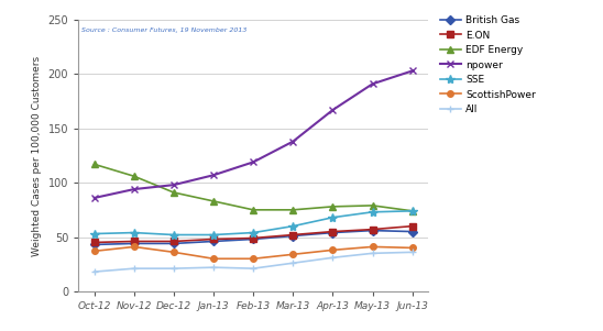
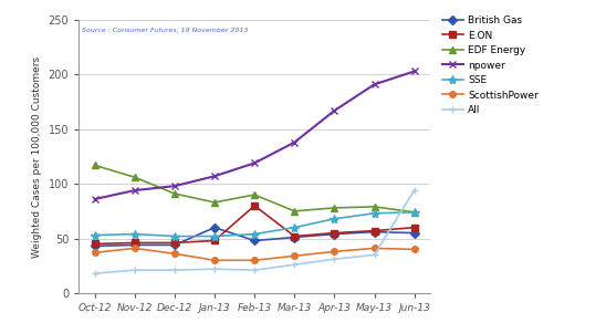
British Gas/Jan-13: 46 -> 60
E.ON/Feb-13: 49 -> 80
EDF Energy/Feb-13: 75 -> 90
All/Jun-13: 36 -> 94
